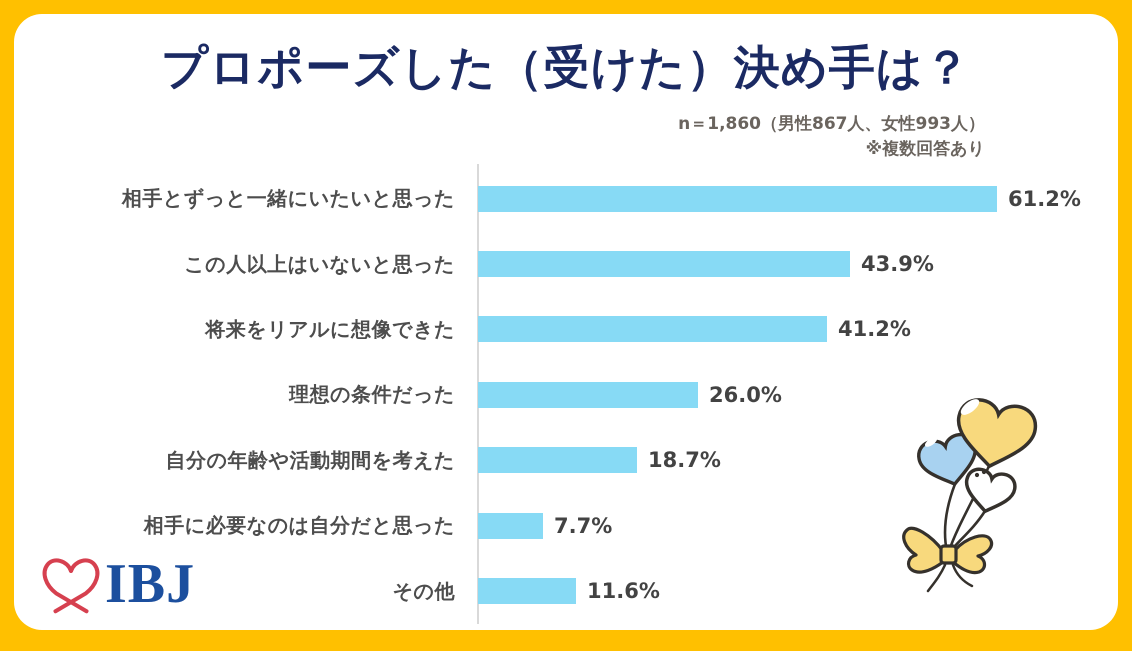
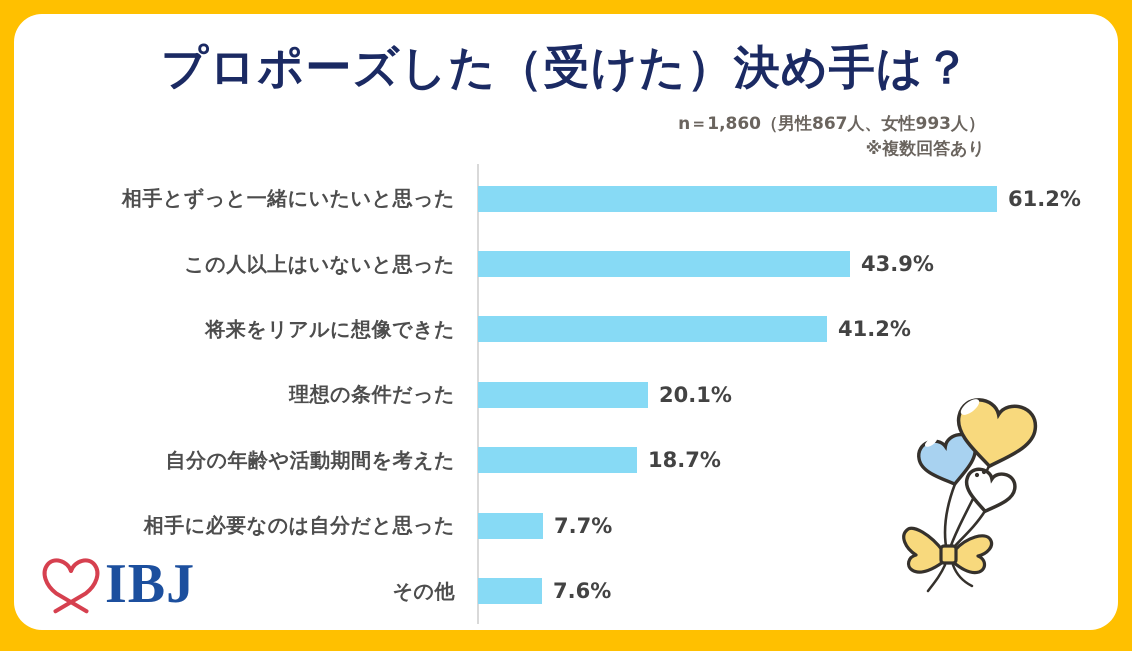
理想の条件だった: 26.0% -> 20.1%
その他: 11.6% -> 7.6%
